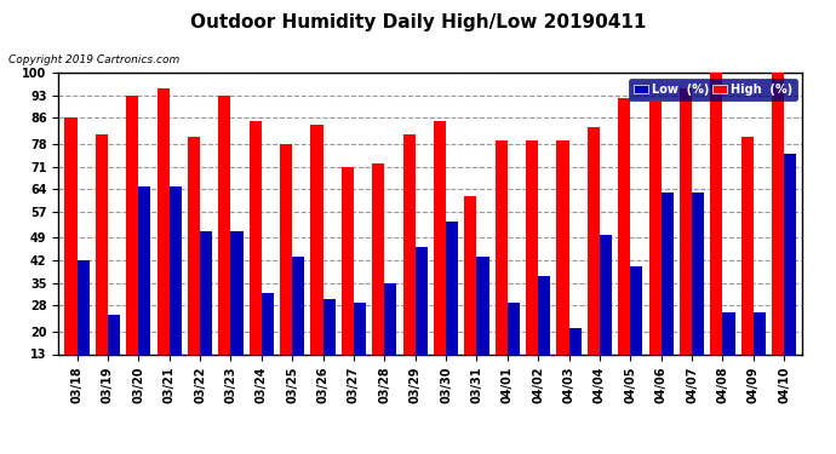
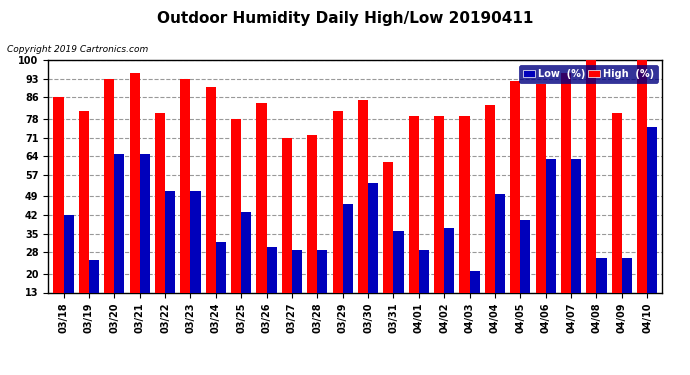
High (%)/03/24: 85 -> 90
Low (%)/03/28: 35 -> 29
Low (%)/03/31: 43 -> 36
